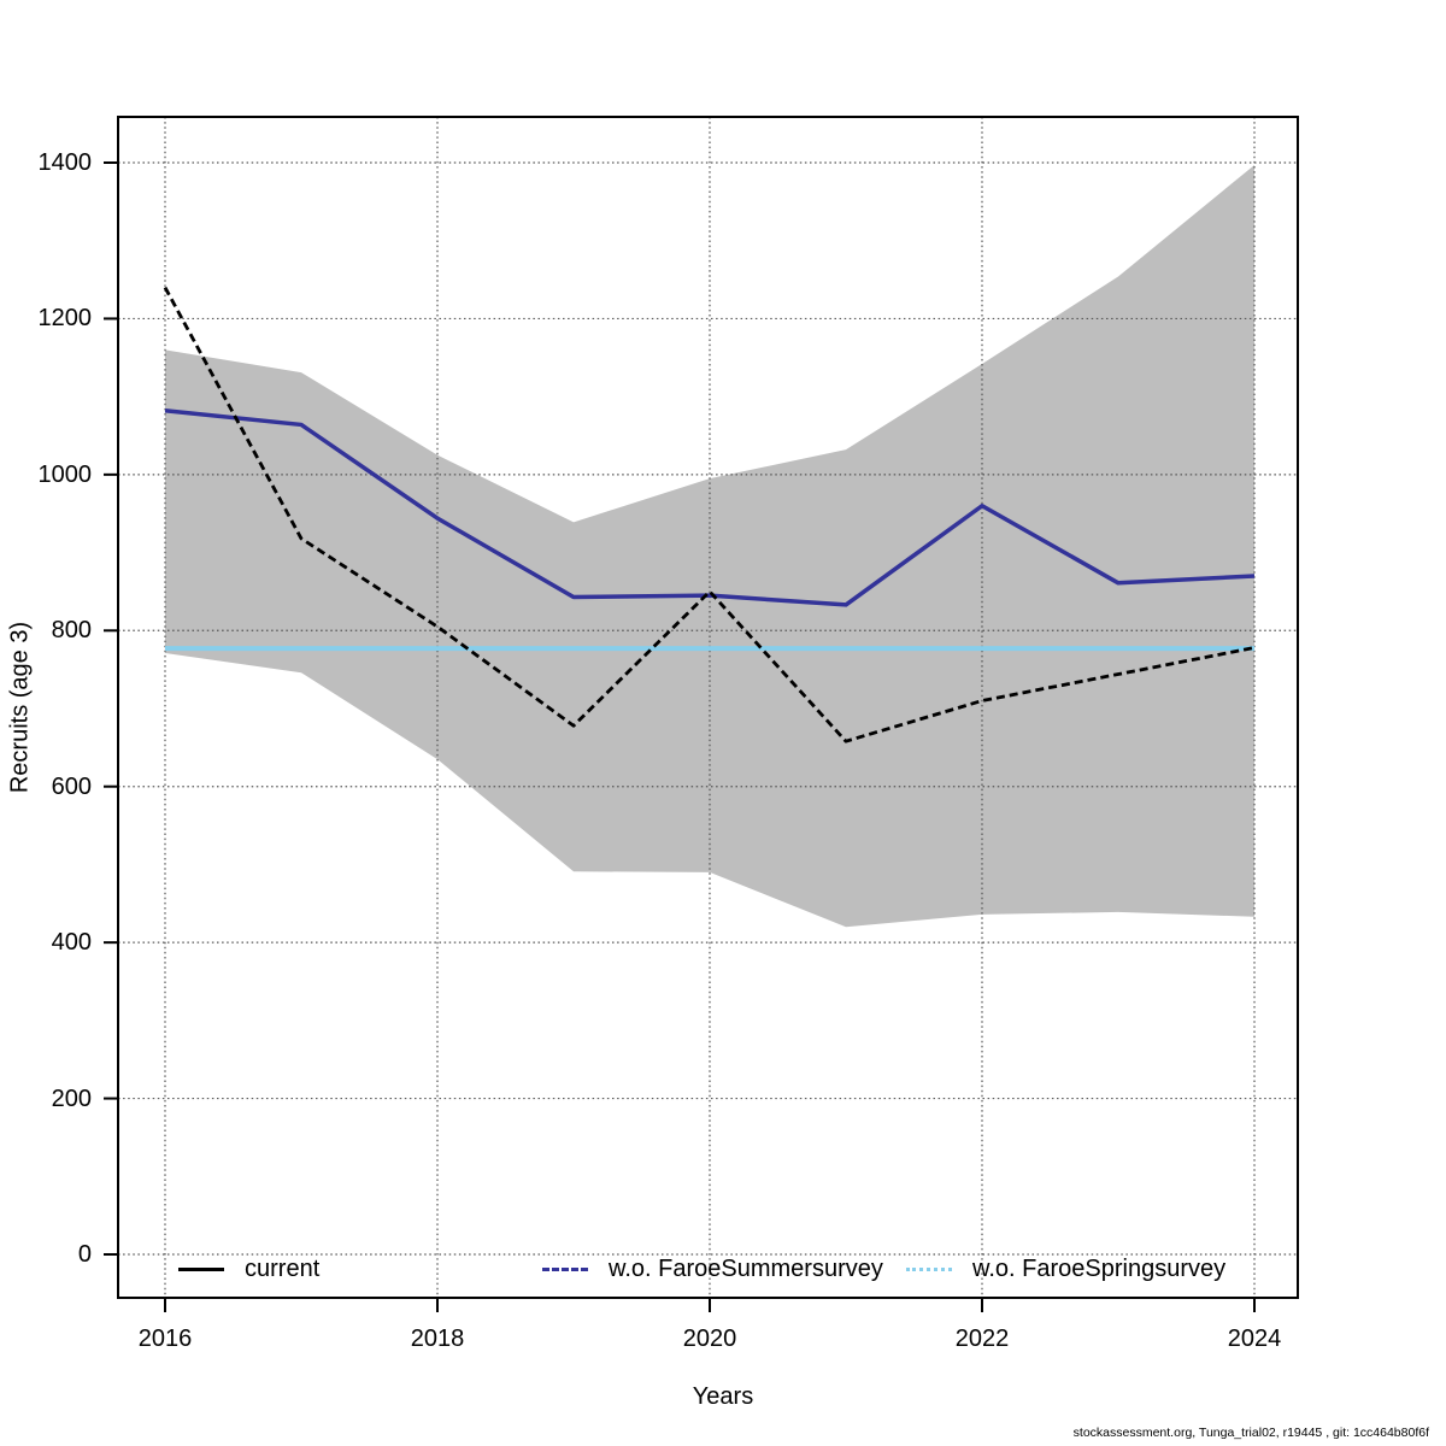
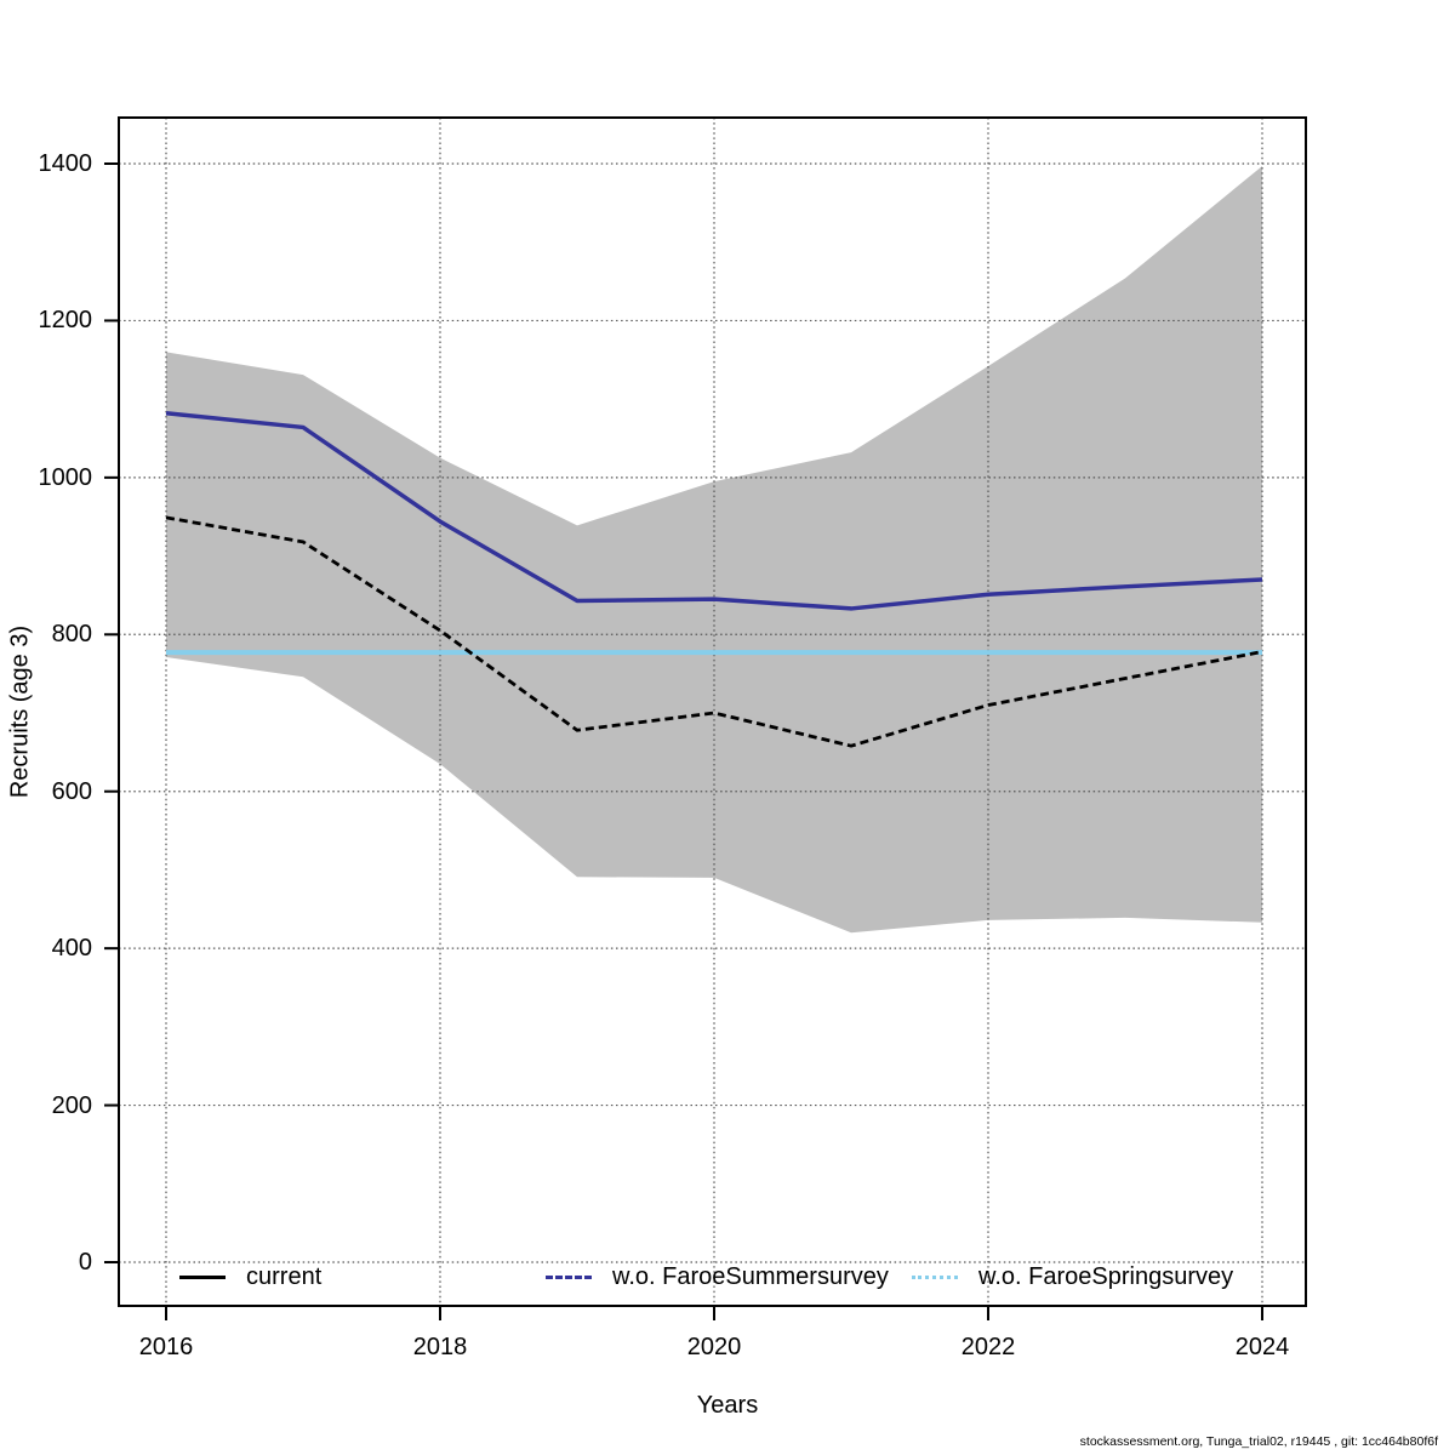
current/2016: 1240 -> 950
current/2020: 850 -> 700
w.o. FaroeSummersurvey/2022: 960 -> 850
